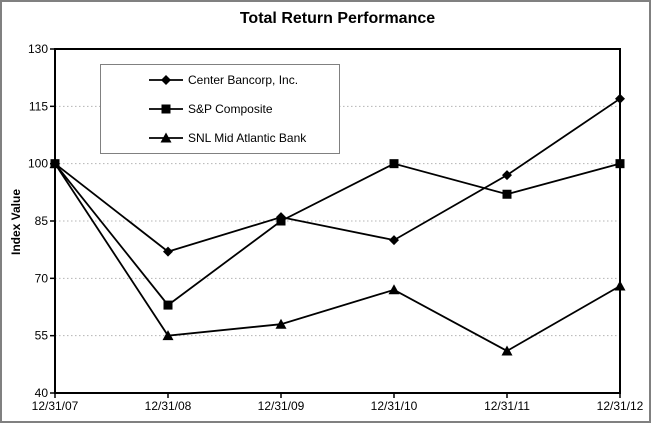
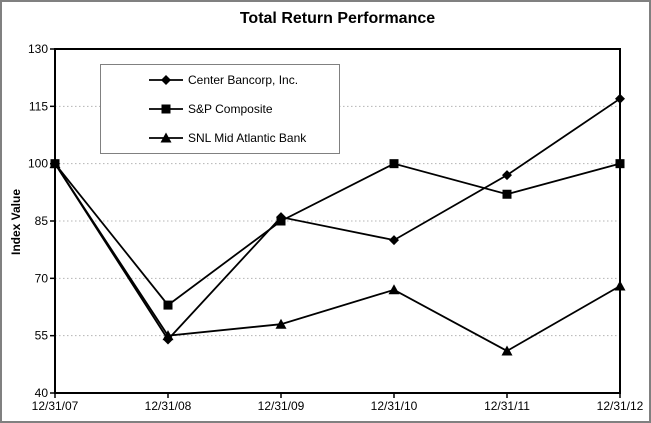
Center Bancorp, Inc./12/31/08: 77 -> 54
